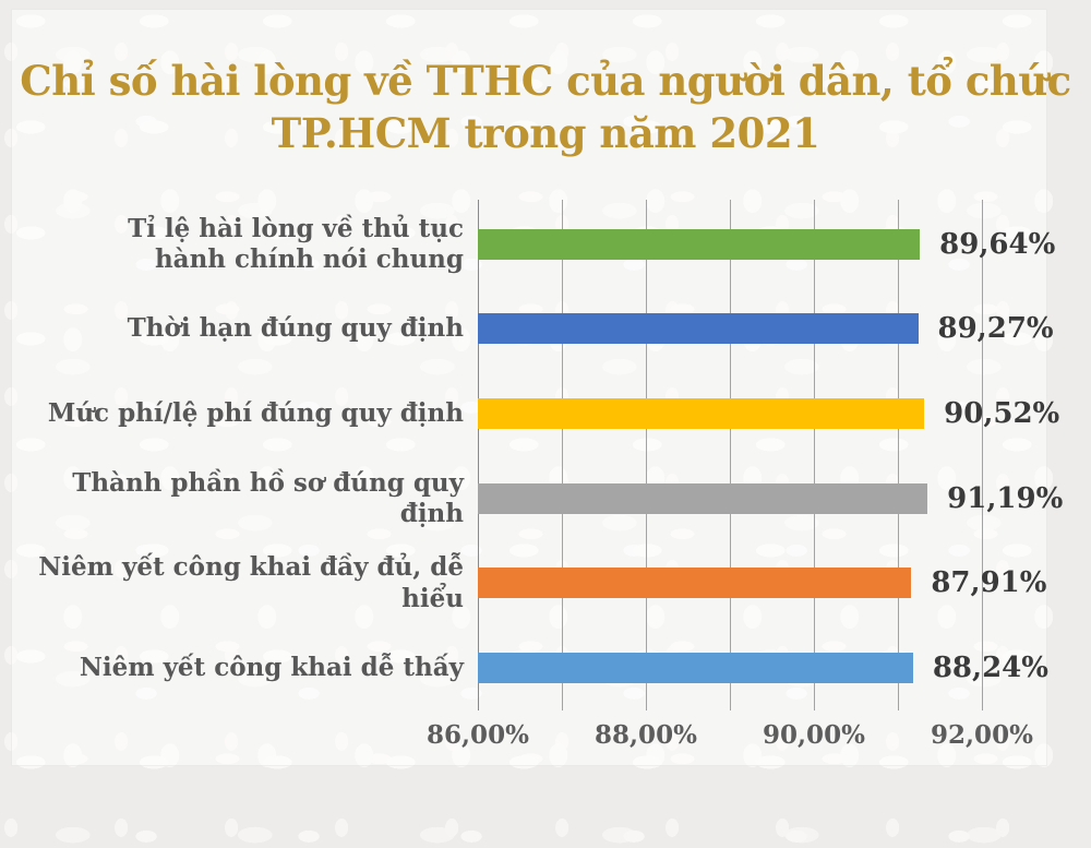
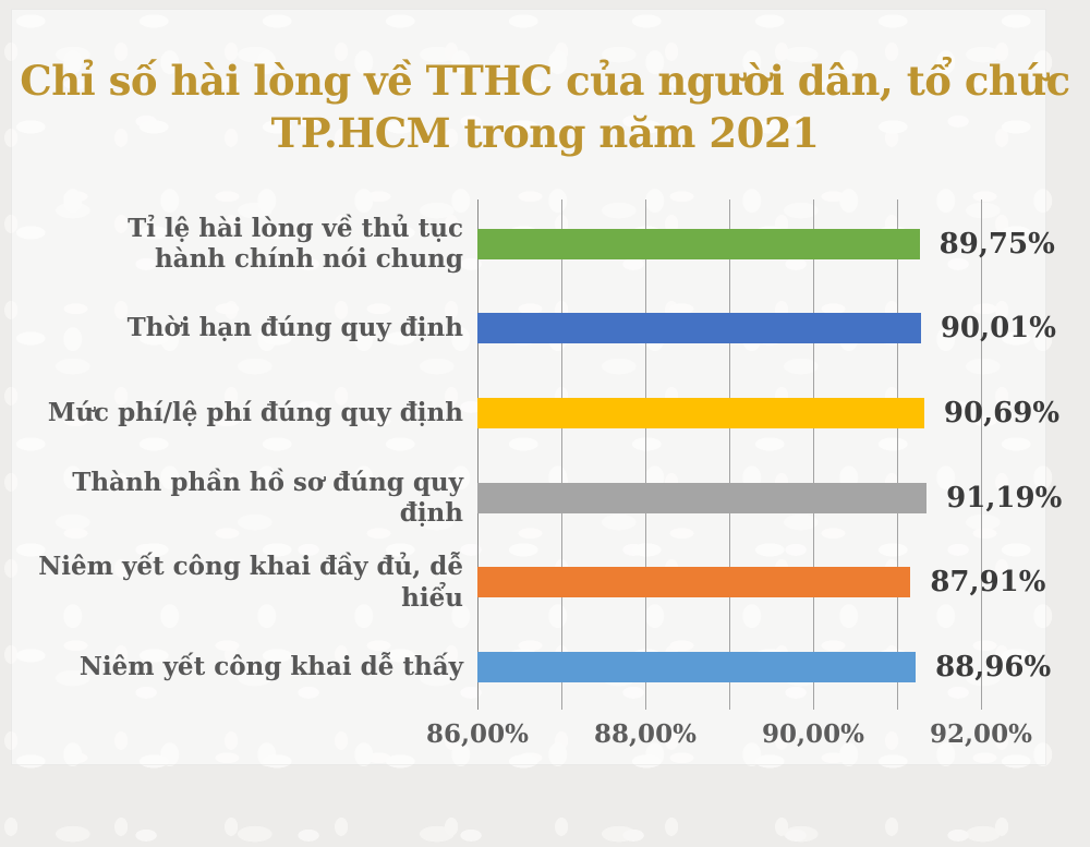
Tỉ lệ hài lòng về thủ tục hành chính nói chung: 89,64% -> 89,75%
Thời hạn đúng quy định: 89,27% -> 90,01%
Mức phí/lệ phí đúng quy định: 90,52% -> 90,69%
Niêm yết công khai dễ thấy: 88,24% -> 88,96%
